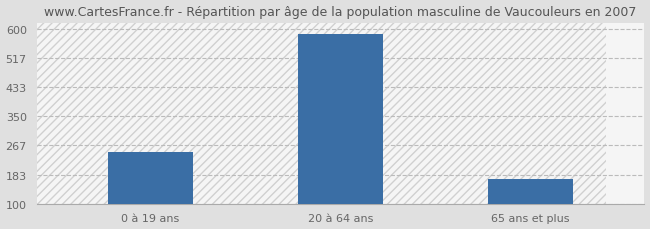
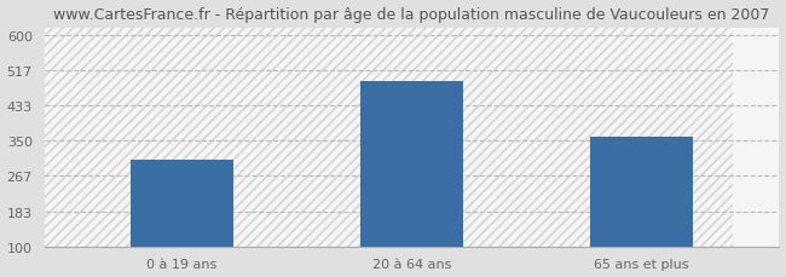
0 à 19 ans: 247 -> 305
20 à 64 ans: 585 -> 490
65 ans et plus: 170 -> 360
